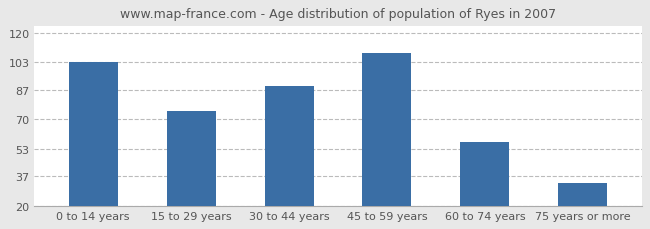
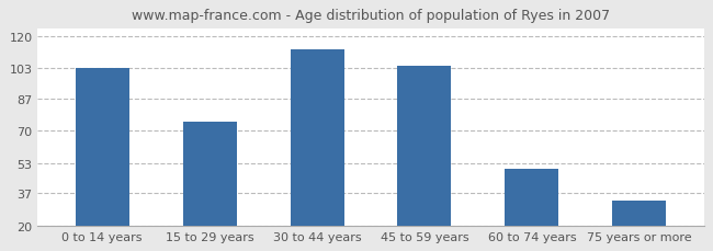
30 to 44 years: 89 -> 113
45 to 59 years: 108 -> 104
60 to 74 years: 57 -> 50
